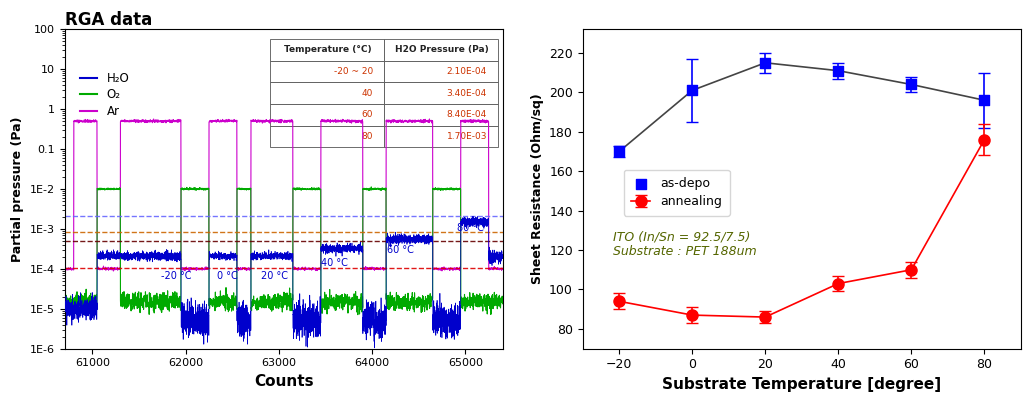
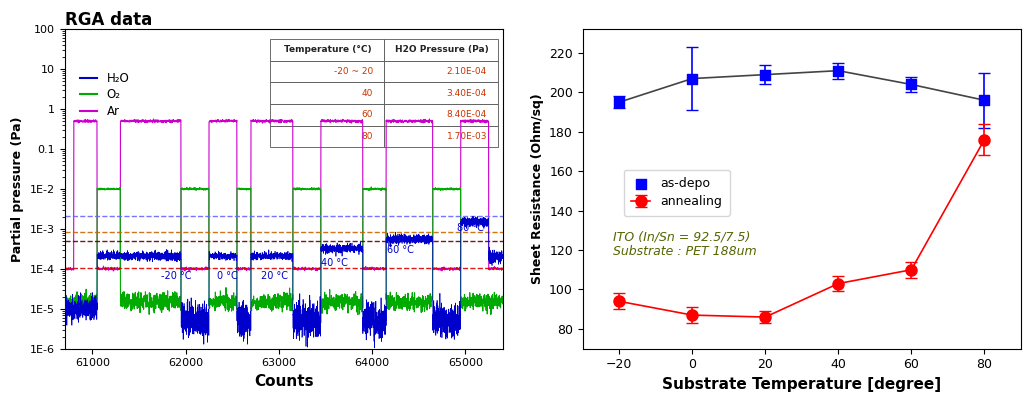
as-depo/−20: 170 -> 195
as-depo/0: 201 -> 207
as-depo/20: 215 -> 209
